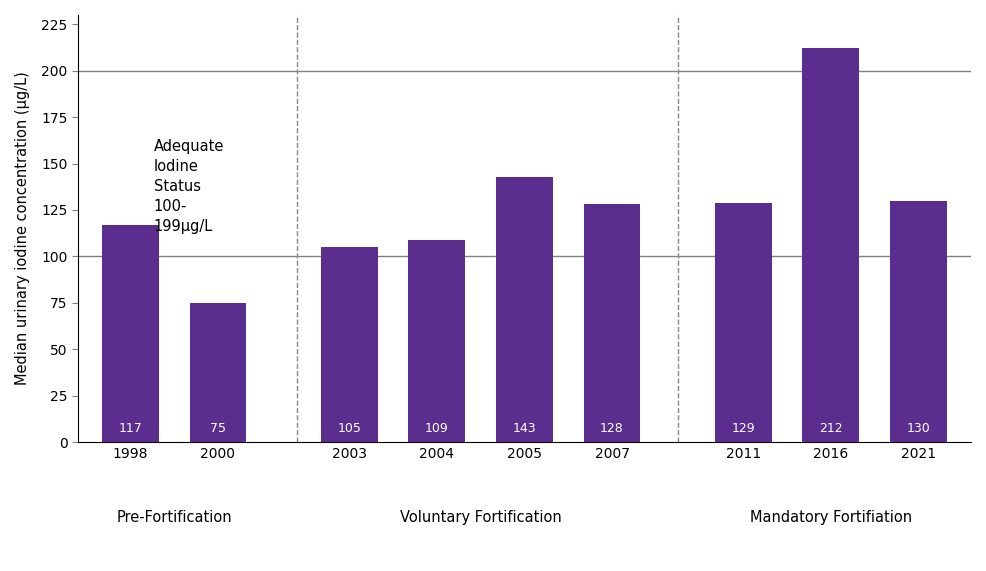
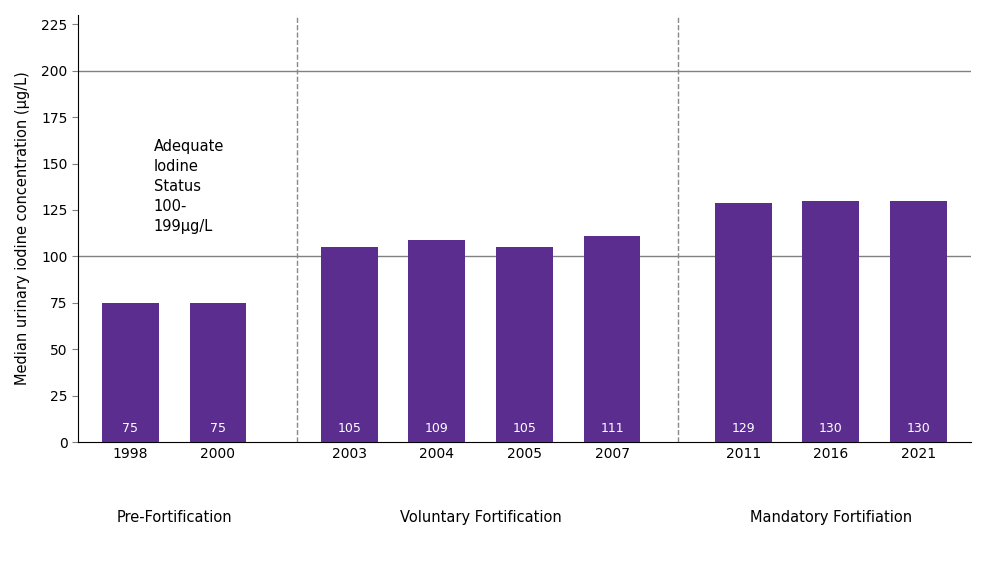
1998: 117 -> 75
2005: 143 -> 105
2007: 128 -> 111
2016: 212 -> 130
